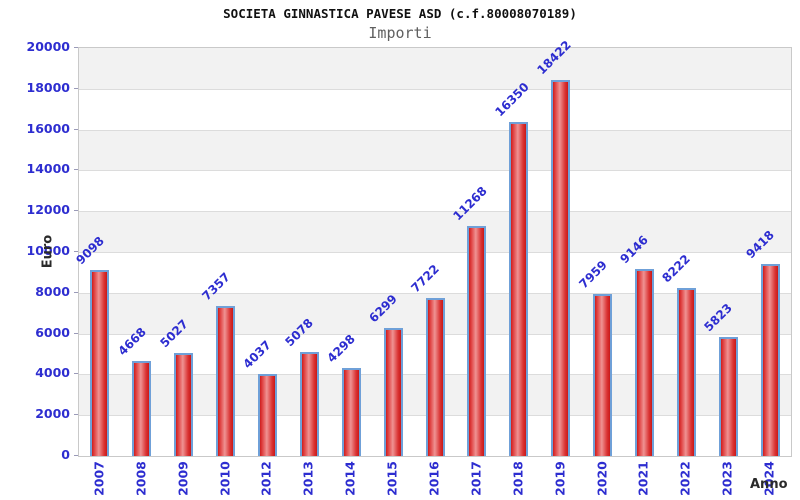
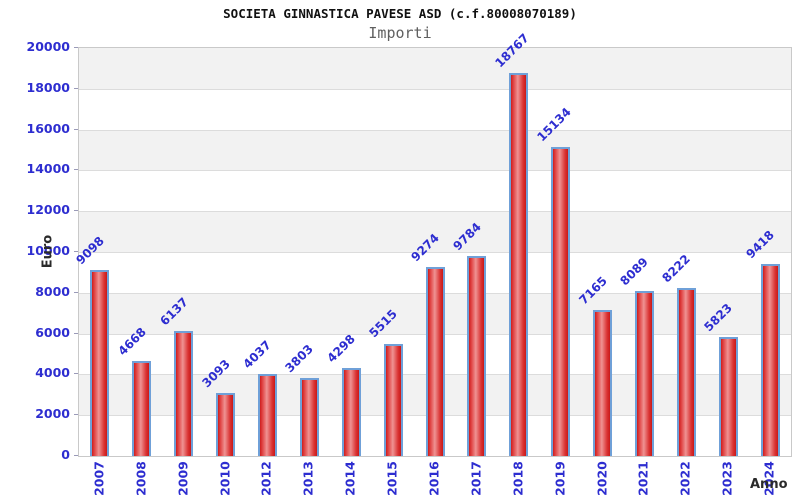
2009: 5027 -> 6137
2010: 7357 -> 3093
2013: 5078 -> 3803
2015: 6299 -> 5515
2016: 7722 -> 9274
2017: 11268 -> 9784
2018: 16350 -> 18767
2019: 18422 -> 15134
2020: 7959 -> 7165
2021: 9146 -> 8089
